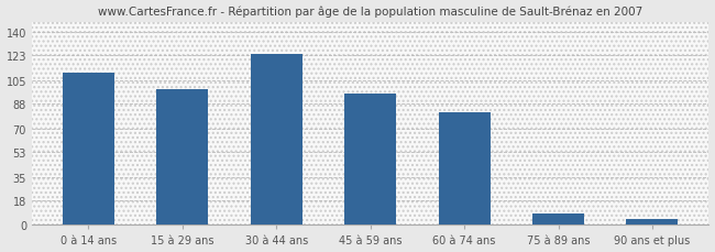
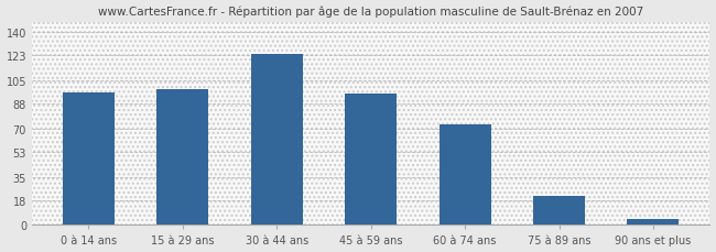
0 à 14 ans: 110 -> 96
60 à 74 ans: 82 -> 73
75 à 89 ans: 8 -> 21
